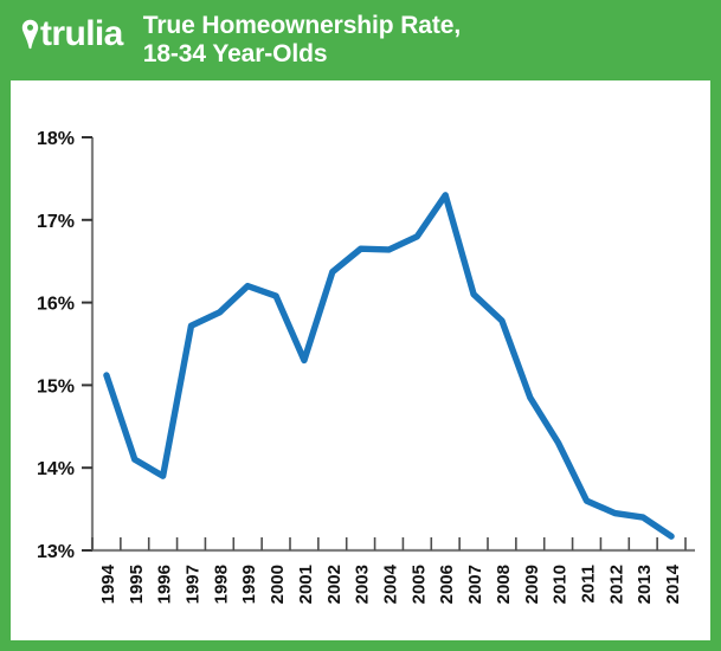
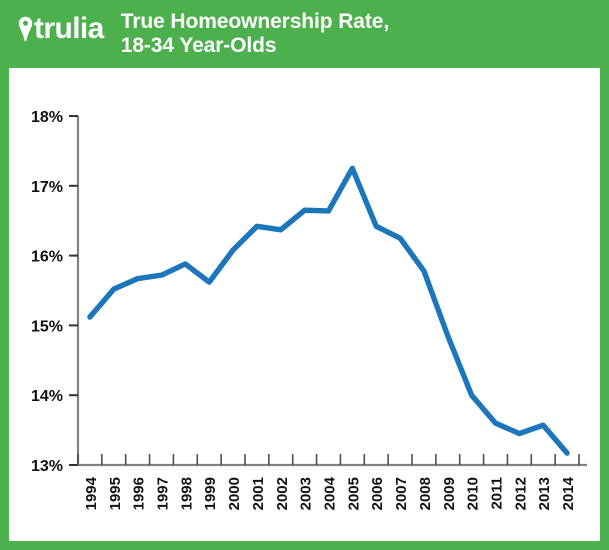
1995: 14.1% -> 15.5%
1996: 13.9% -> 15.7%
1999: 16.2% -> 15.6%
2001: 15.3% -> 16.4%
2005: 16.8% -> 17.2%
2006: 17.3% -> 16.4%
2007: 16.1% -> 16.2%
2010: 14.3% -> 14.0%
2013: 13.4% -> 13.6%
